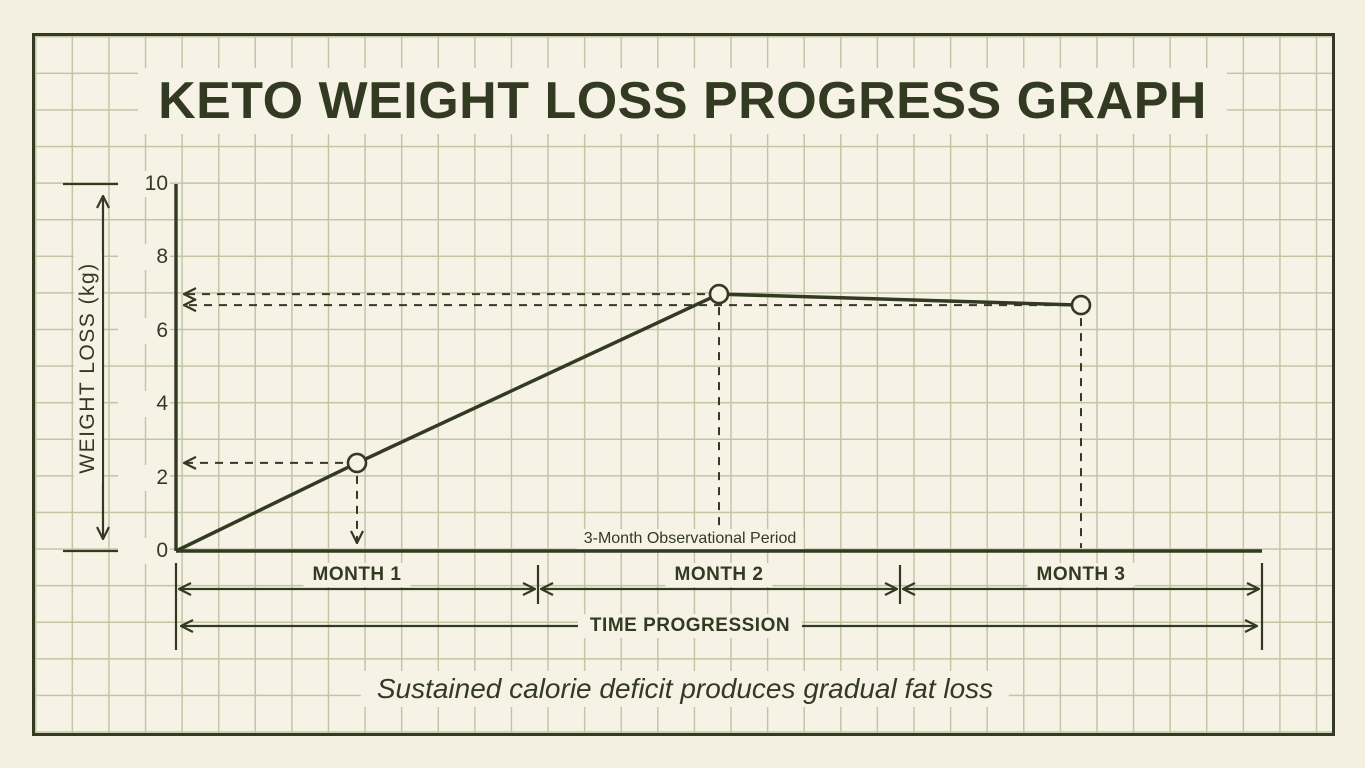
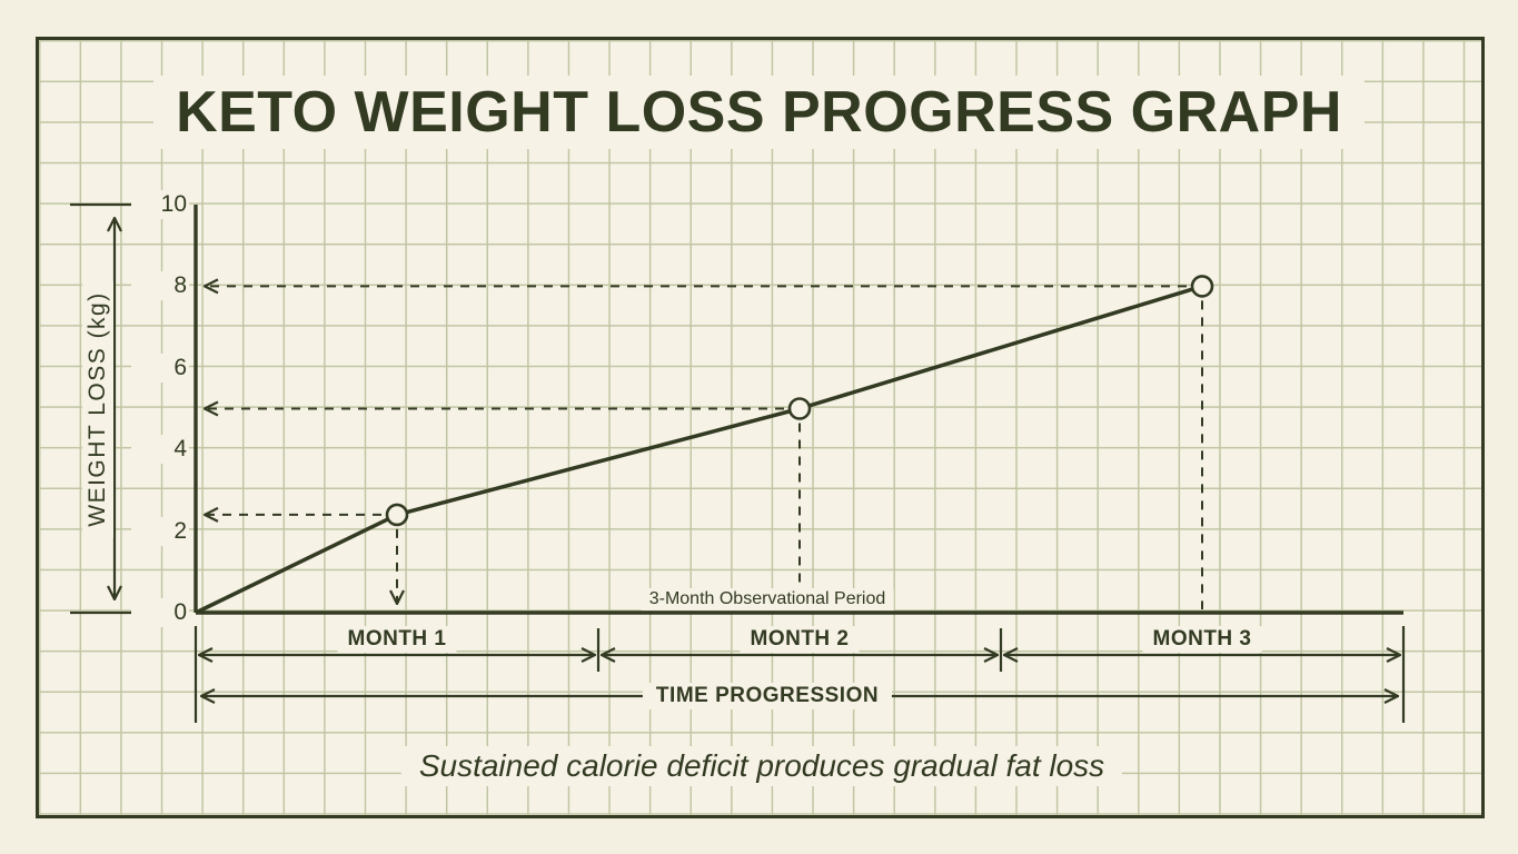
MONTH 2: 7.0 -> 5.0
MONTH 3: 6.7 -> 8.0
